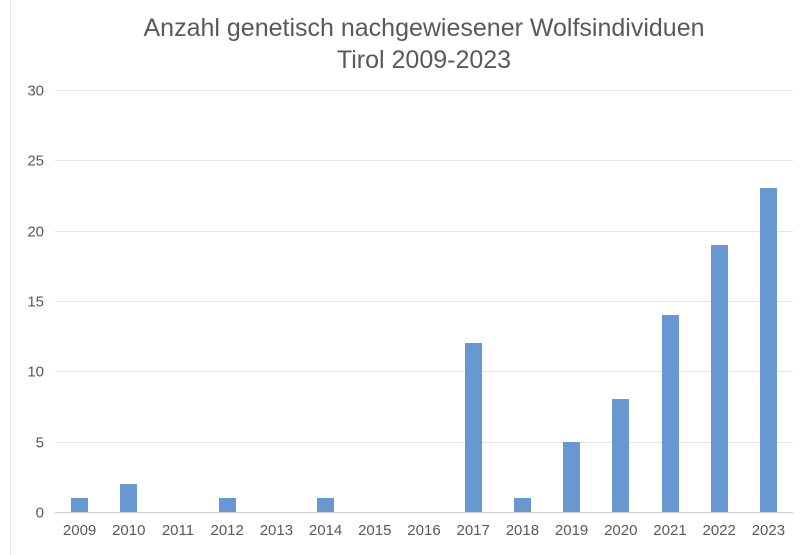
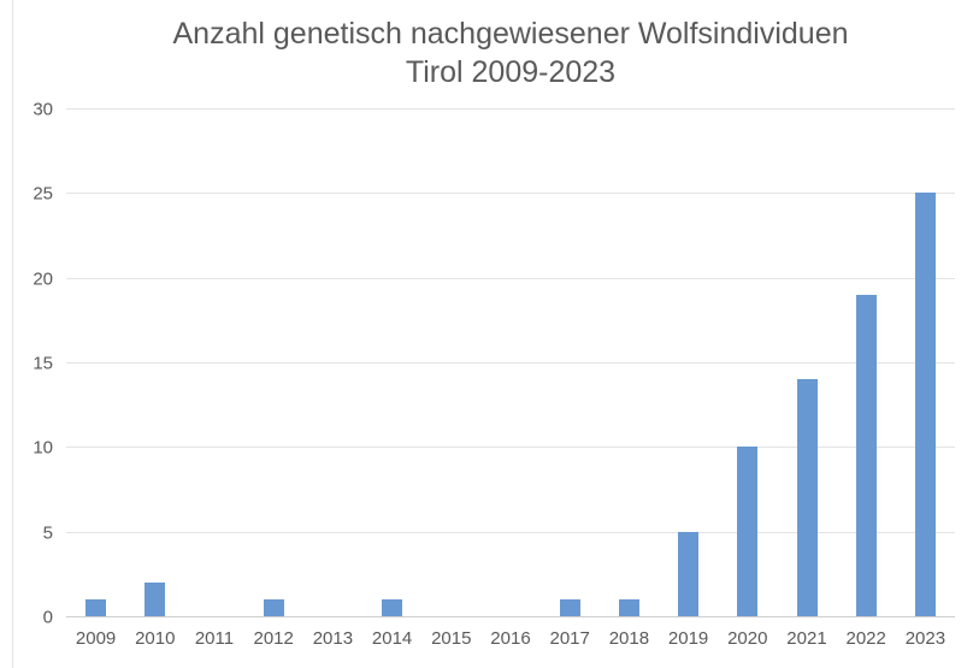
2017: 12 -> 1
2020: 8 -> 10
2023: 23 -> 25
